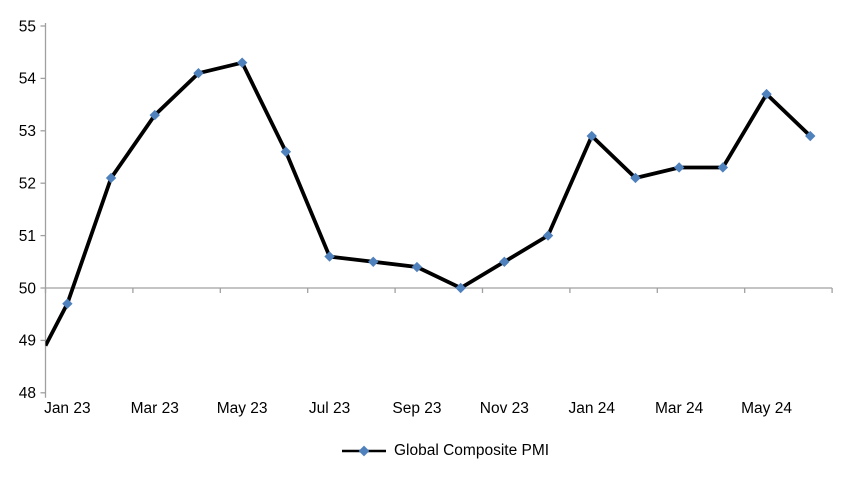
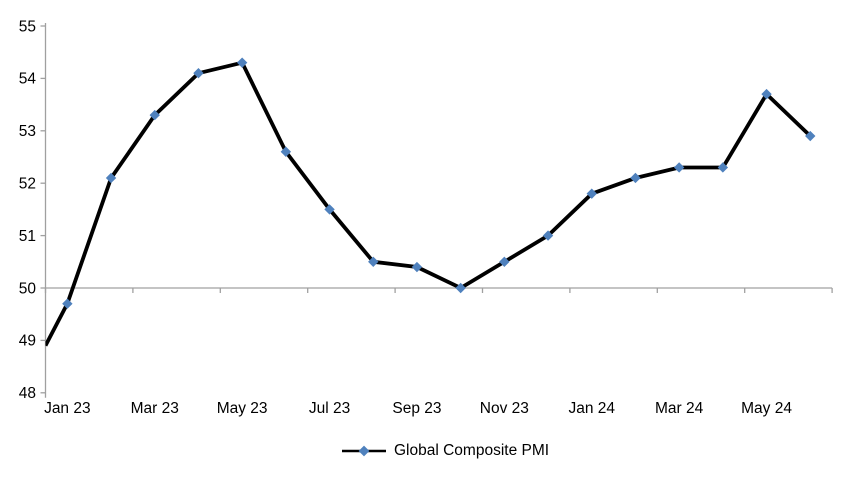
Jul 23: 50.6 -> 51.5
Jan 24: 52.9 -> 51.8
